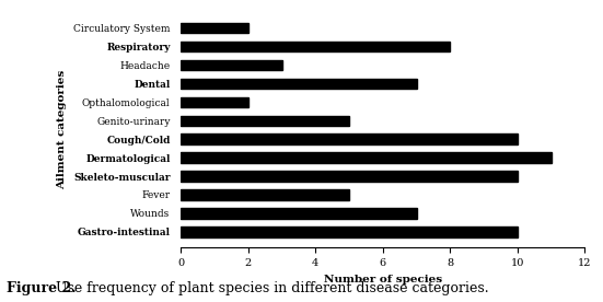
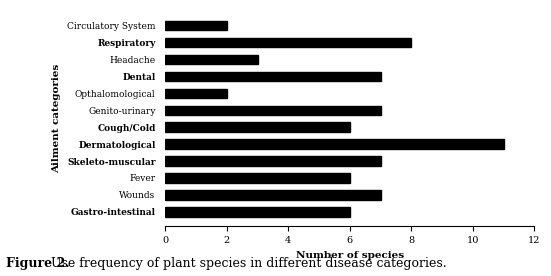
Genito-urinary: 5 -> 7
Cough/Cold: 10 -> 6
Skeleto-muscular: 10 -> 7
Fever: 5 -> 6
Gastro-intestinal: 10 -> 6
